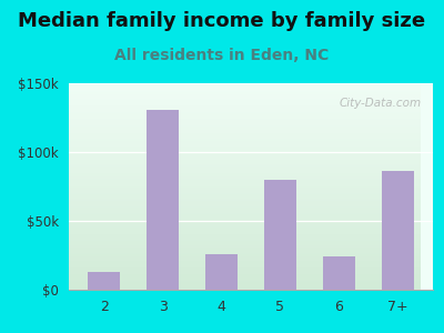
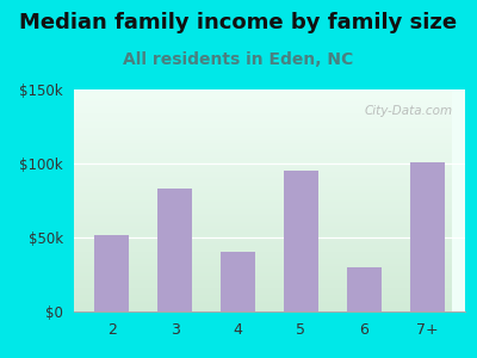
2: $13k -> $52k
3: $131k -> $83k
4: $26k -> $40k
5: $80k -> $95k
6: $24k -> $30k
7+: $86k -> $101k
